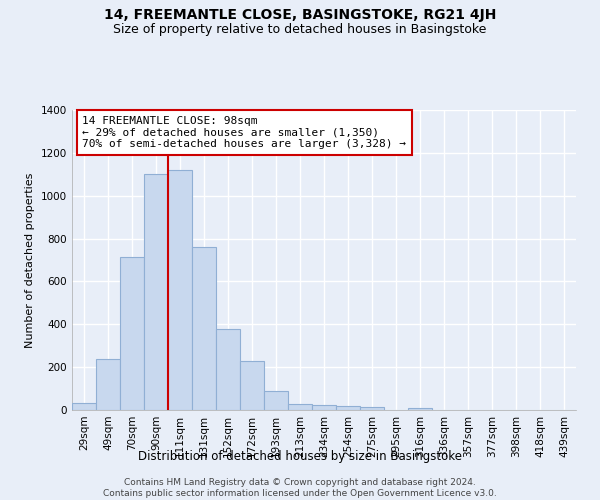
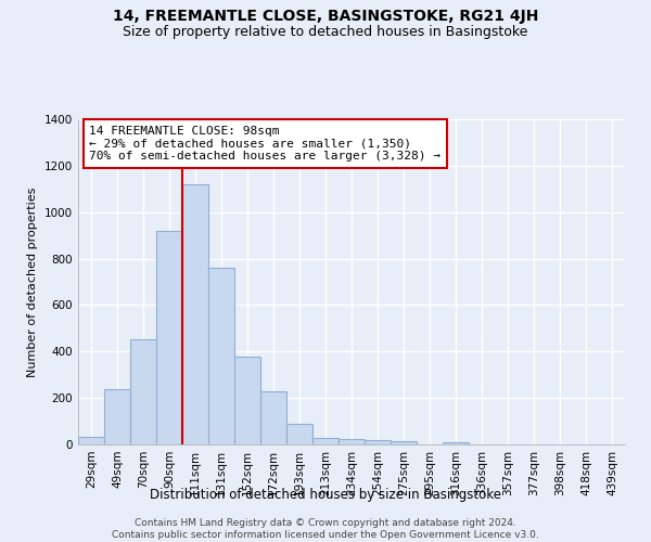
70sqm: 715 -> 455
90sqm: 1100 -> 920
